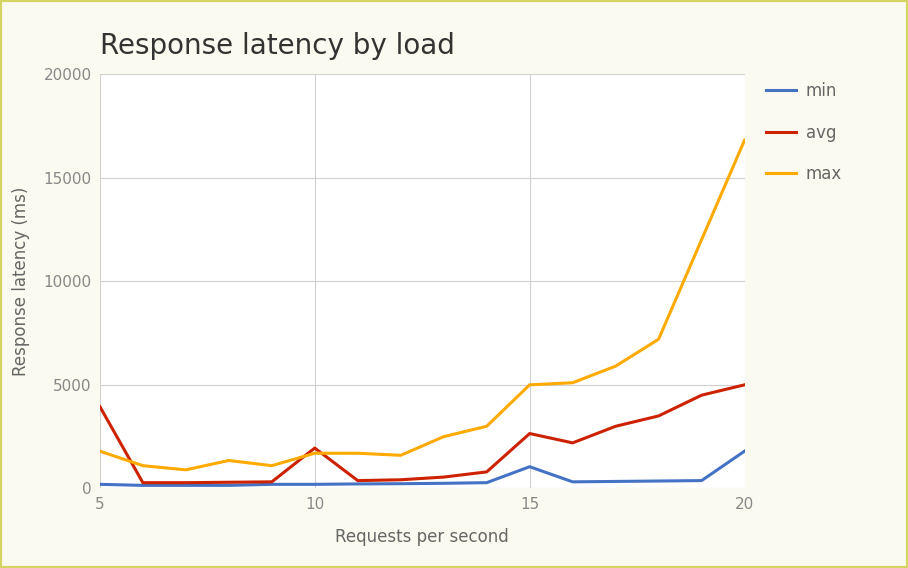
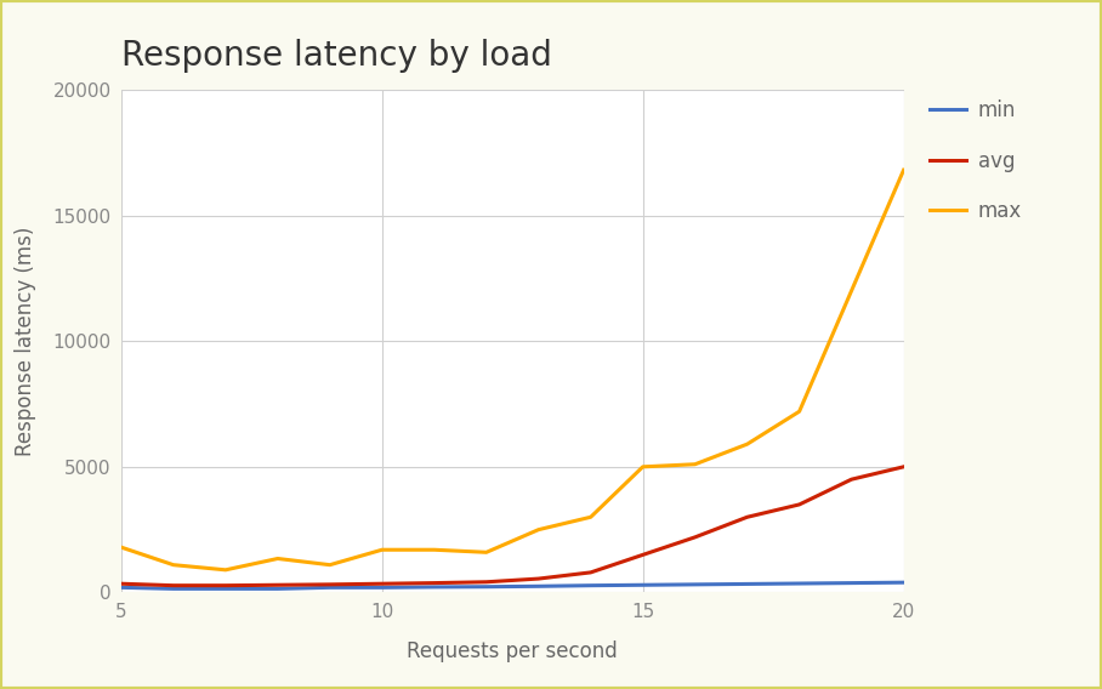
avg/5: 3950 -> 350
avg/10: 1950 -> 350
min/15: 1050 -> 300
avg/15: 2650 -> 1500
min/20: 1800 -> 400
